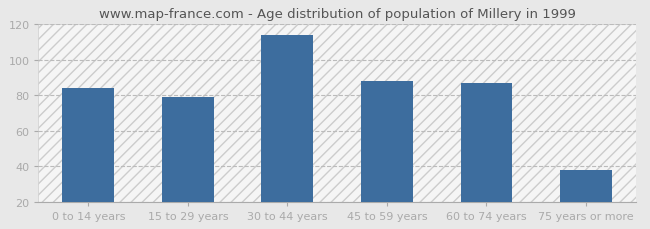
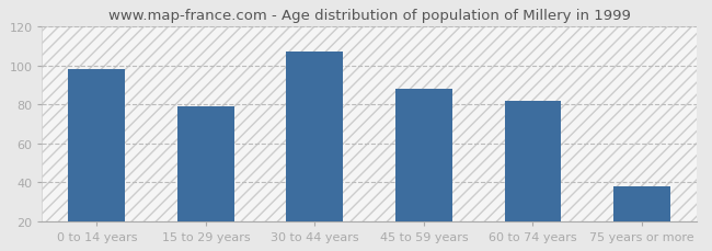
0 to 14 years: 84 -> 98
30 to 44 years: 114 -> 107
60 to 74 years: 87 -> 82
